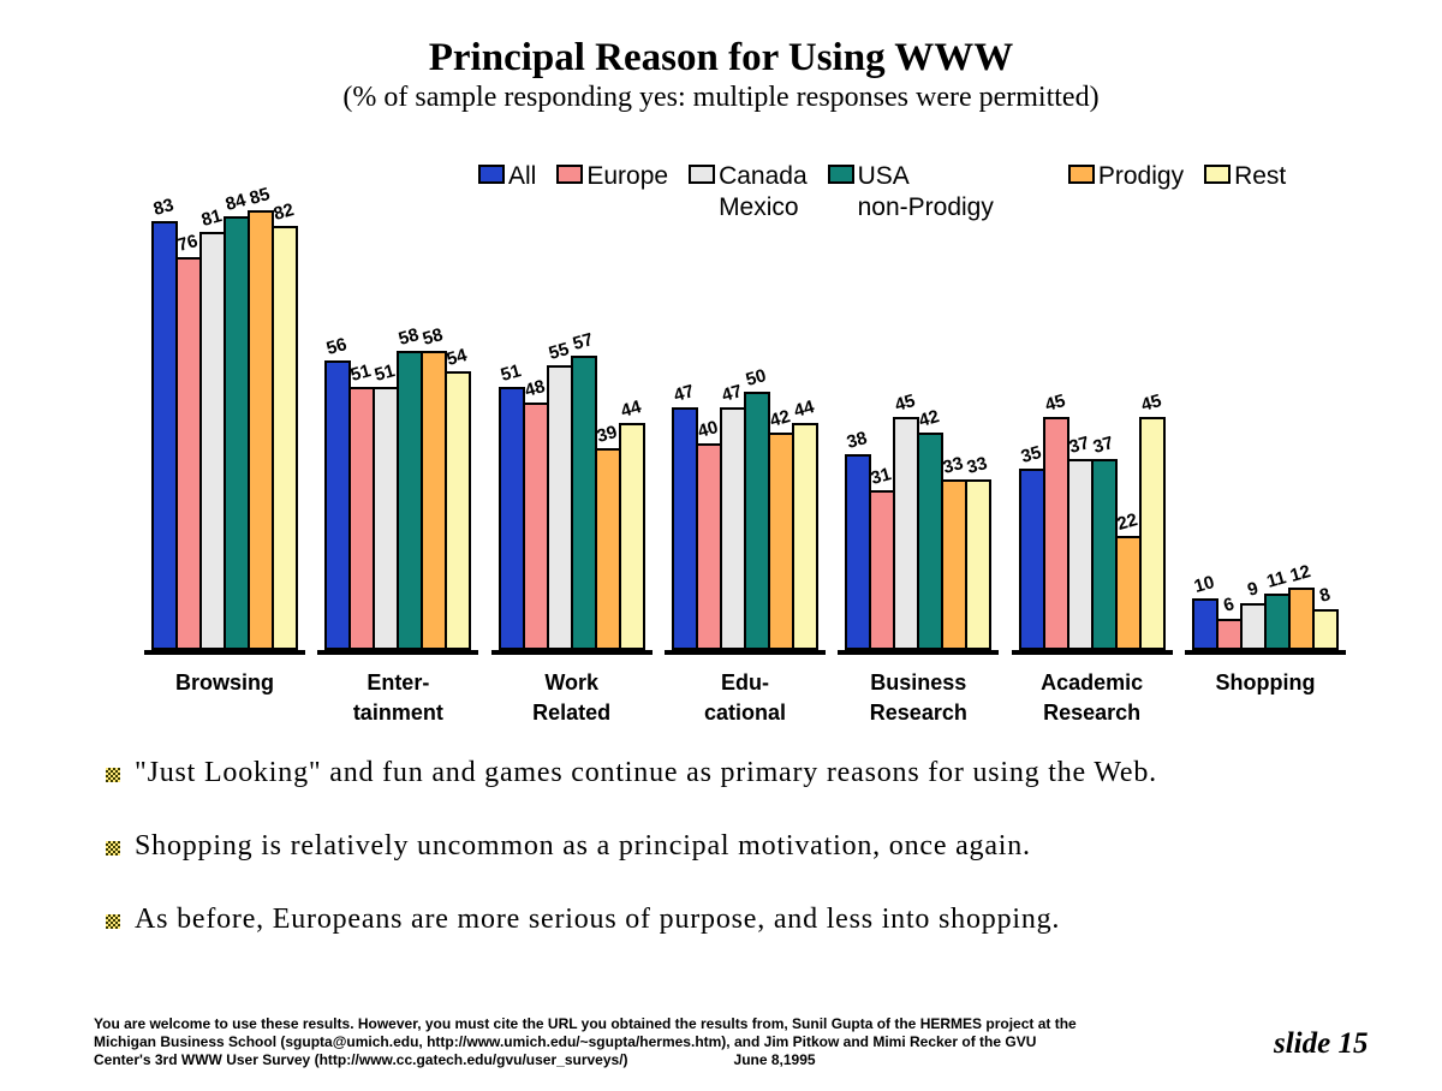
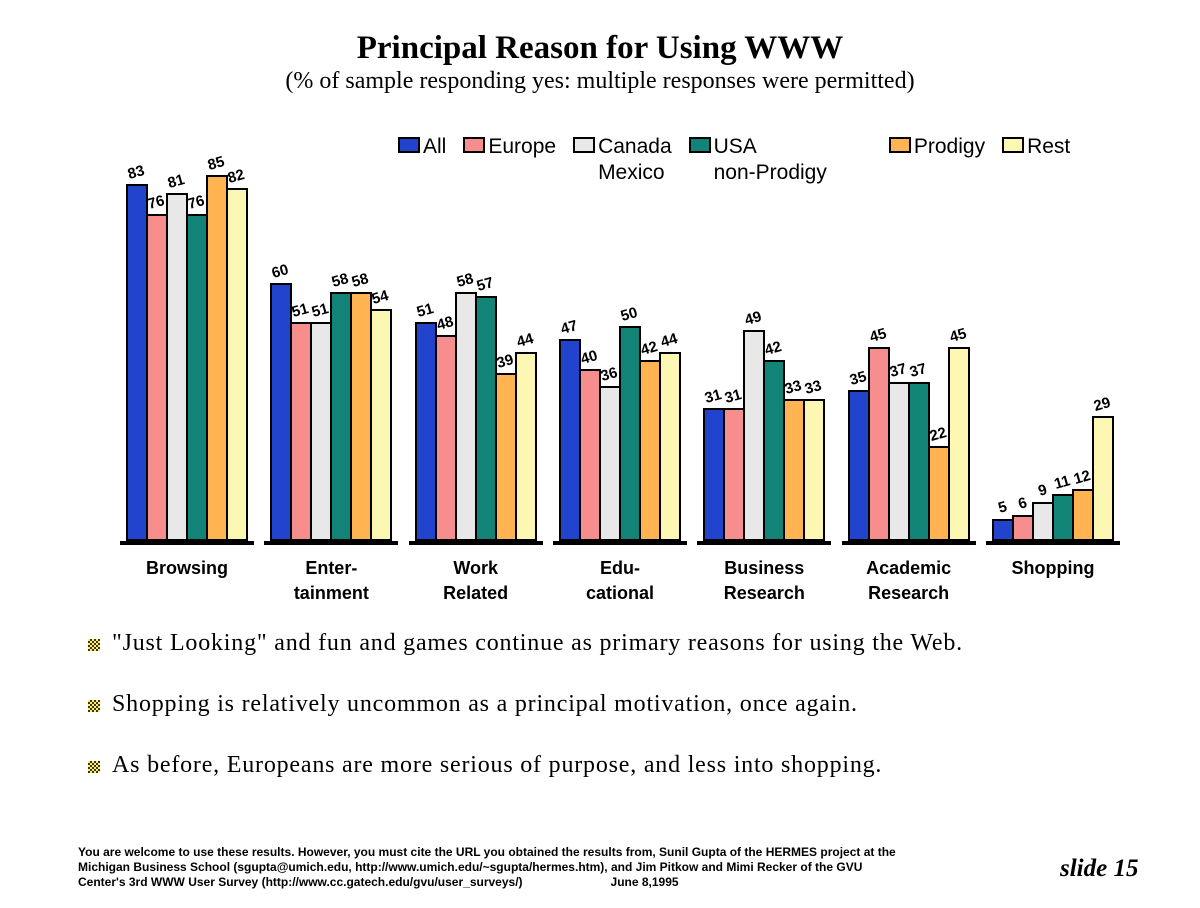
USA non-Prodigy/Browsing: 84 -> 76
All/Enter- tainment: 56 -> 60
Canada Mexico/Work Related: 55 -> 58
Canada Mexico/Edu- cational: 47 -> 36
All/Business Research: 38 -> 31
Canada Mexico/Business Research: 45 -> 49
All/Shopping: 10 -> 5
Rest/Shopping: 8 -> 29
